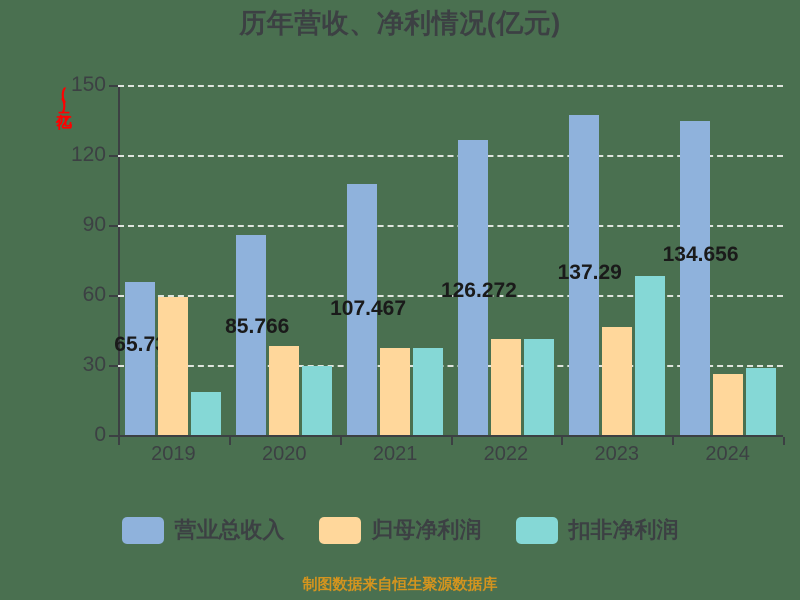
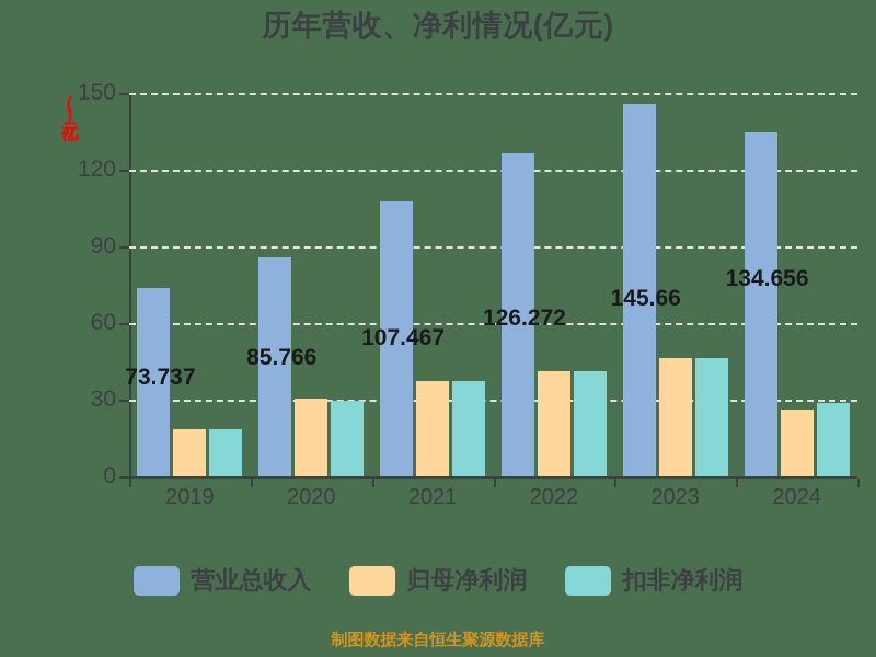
营业总收入/2019: 65.733 -> 73.737
归母净利润/2019: 59 -> 18
归母净利润/2020: 38 -> 30
营业总收入/2023: 137.29 -> 145.66
扣非净利润/2023: 68 -> 46
